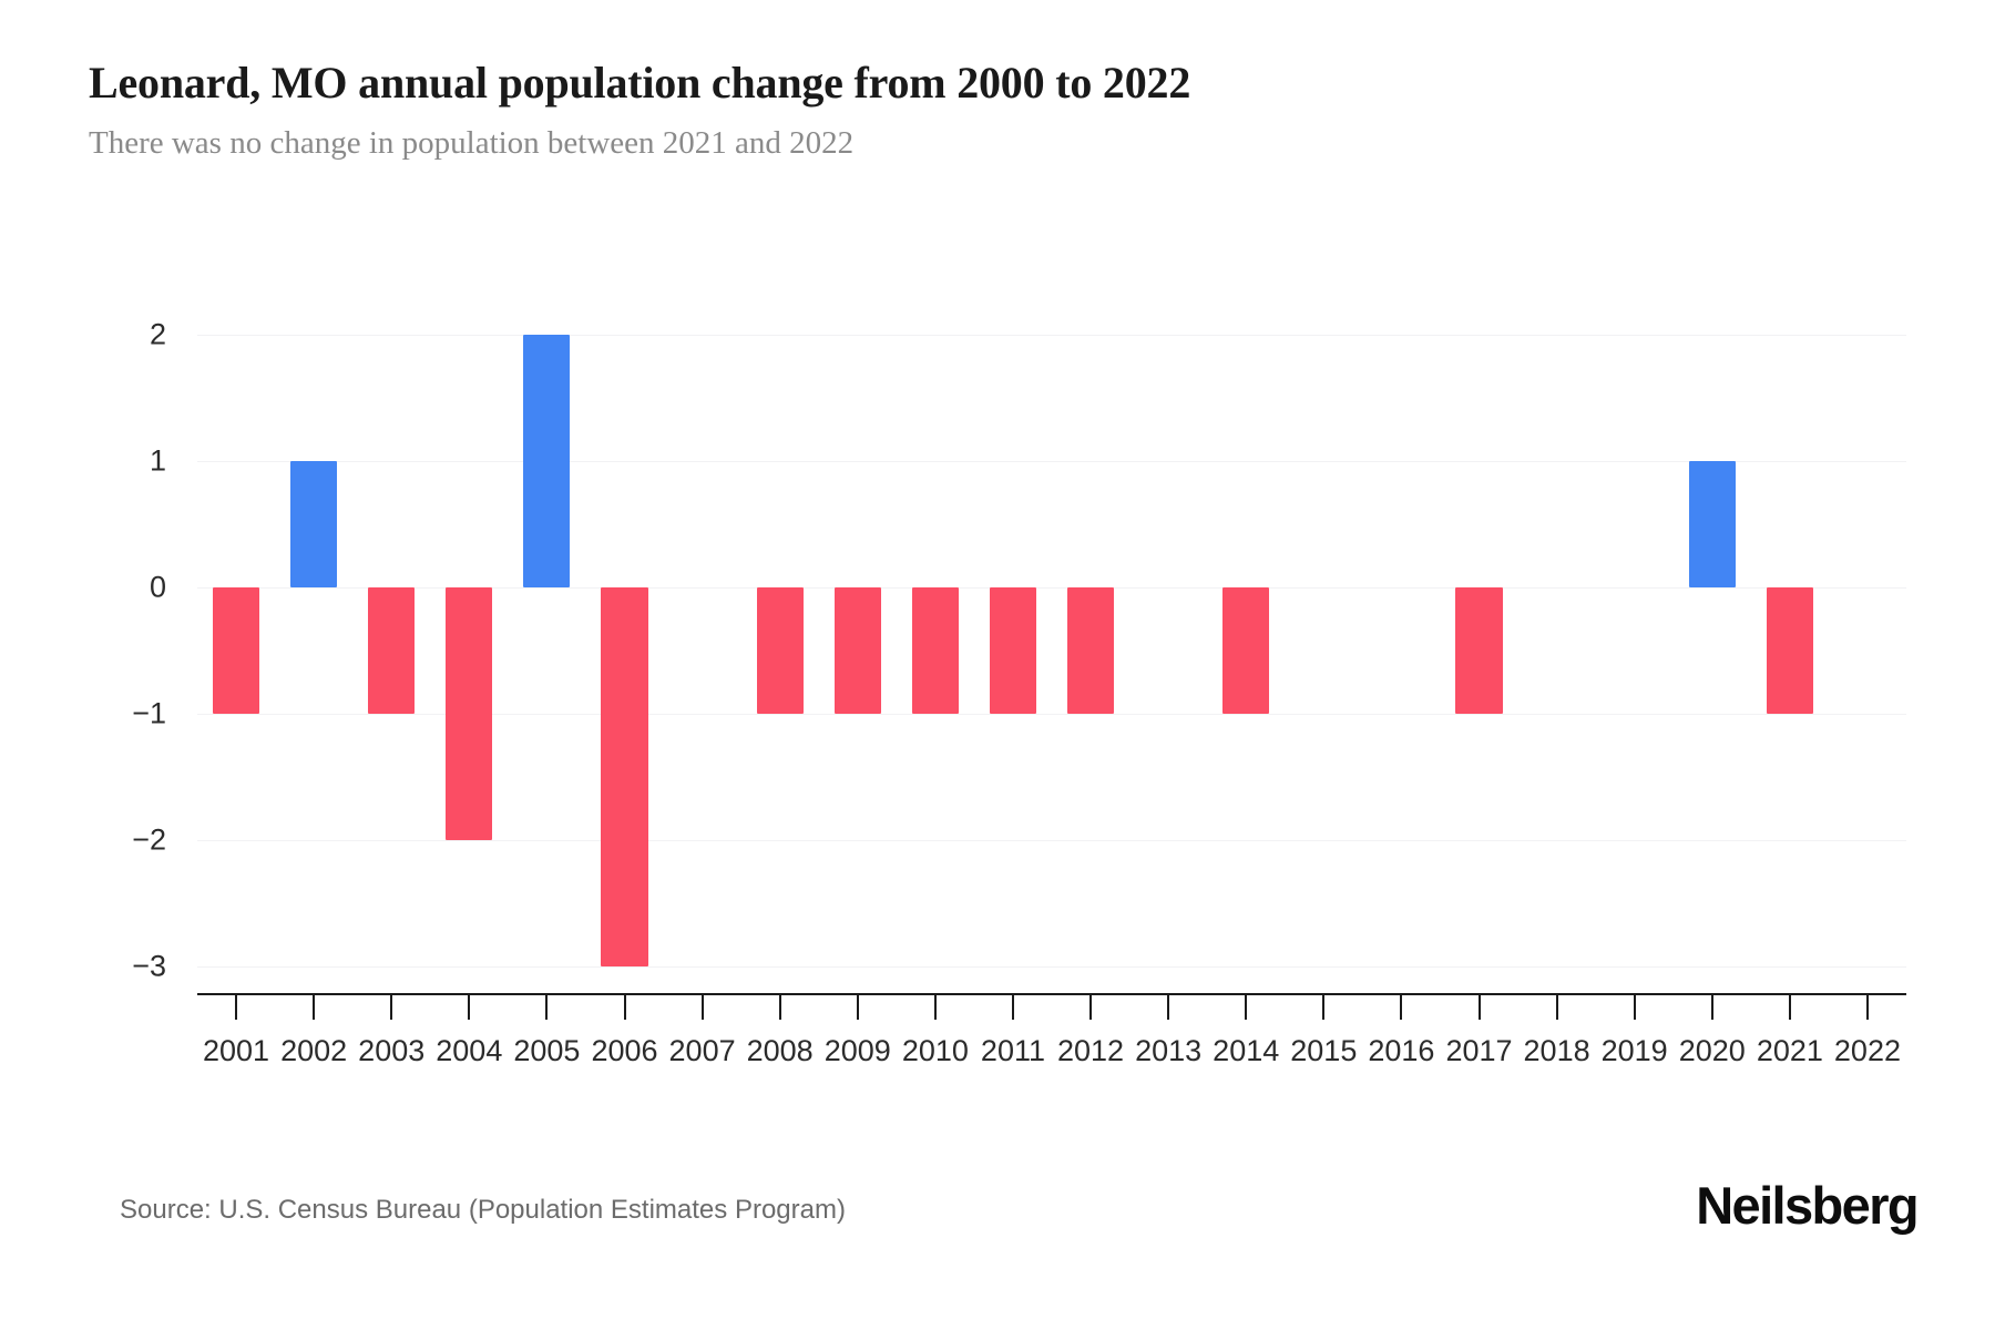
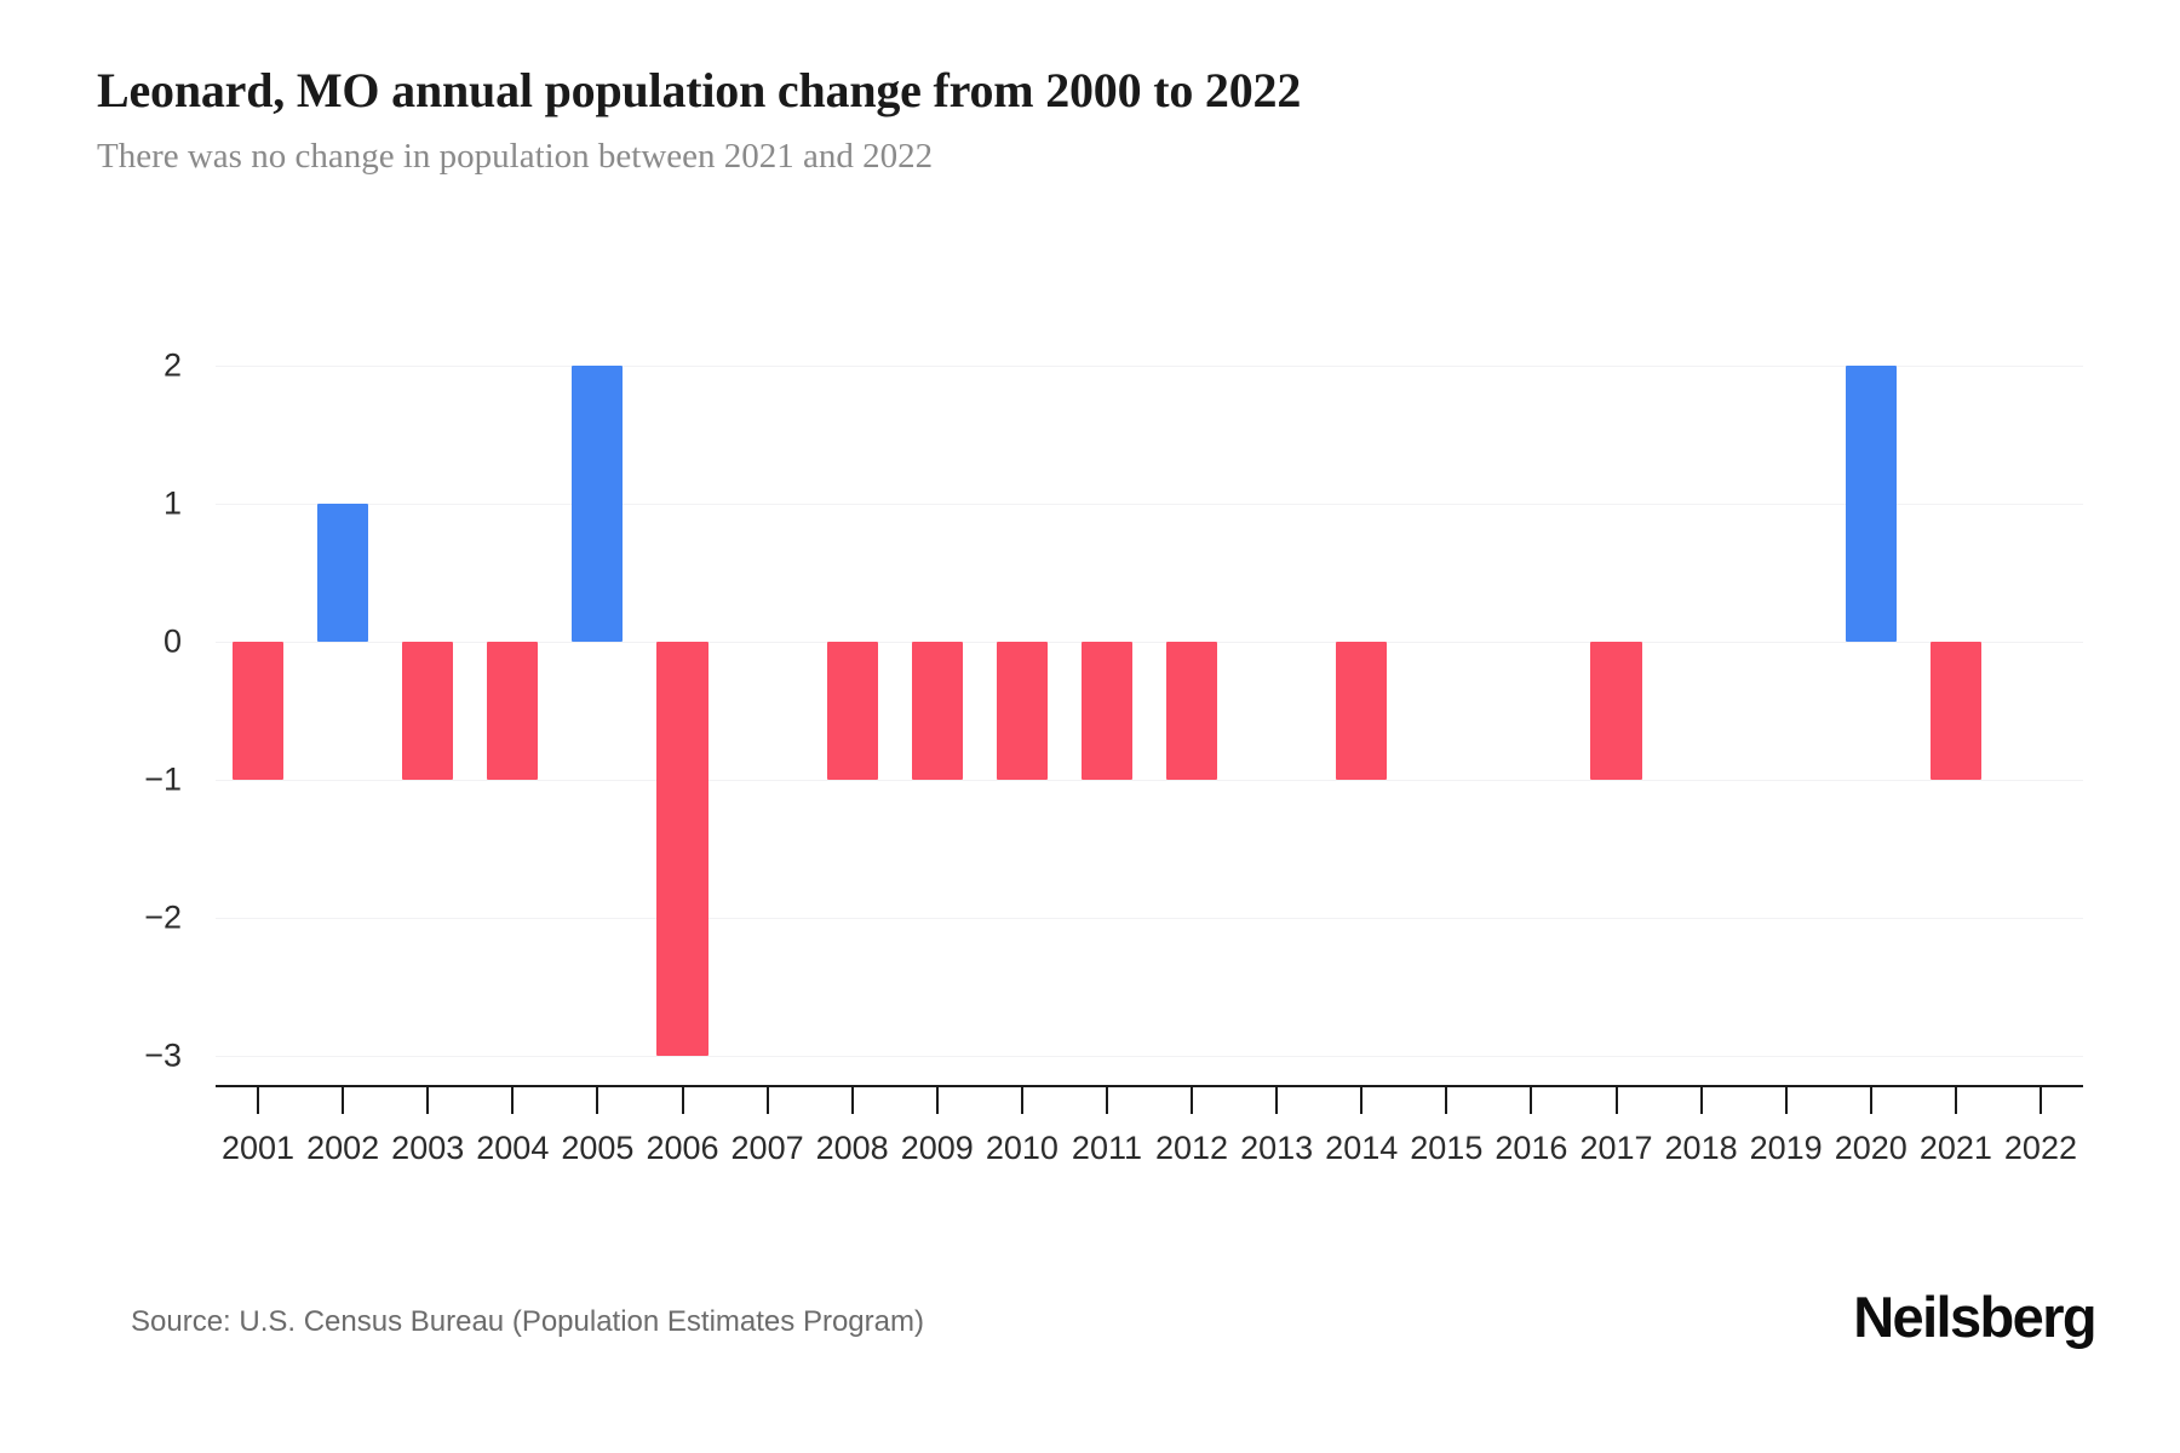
2004: -2 -> -1
2020: 1 -> 2
